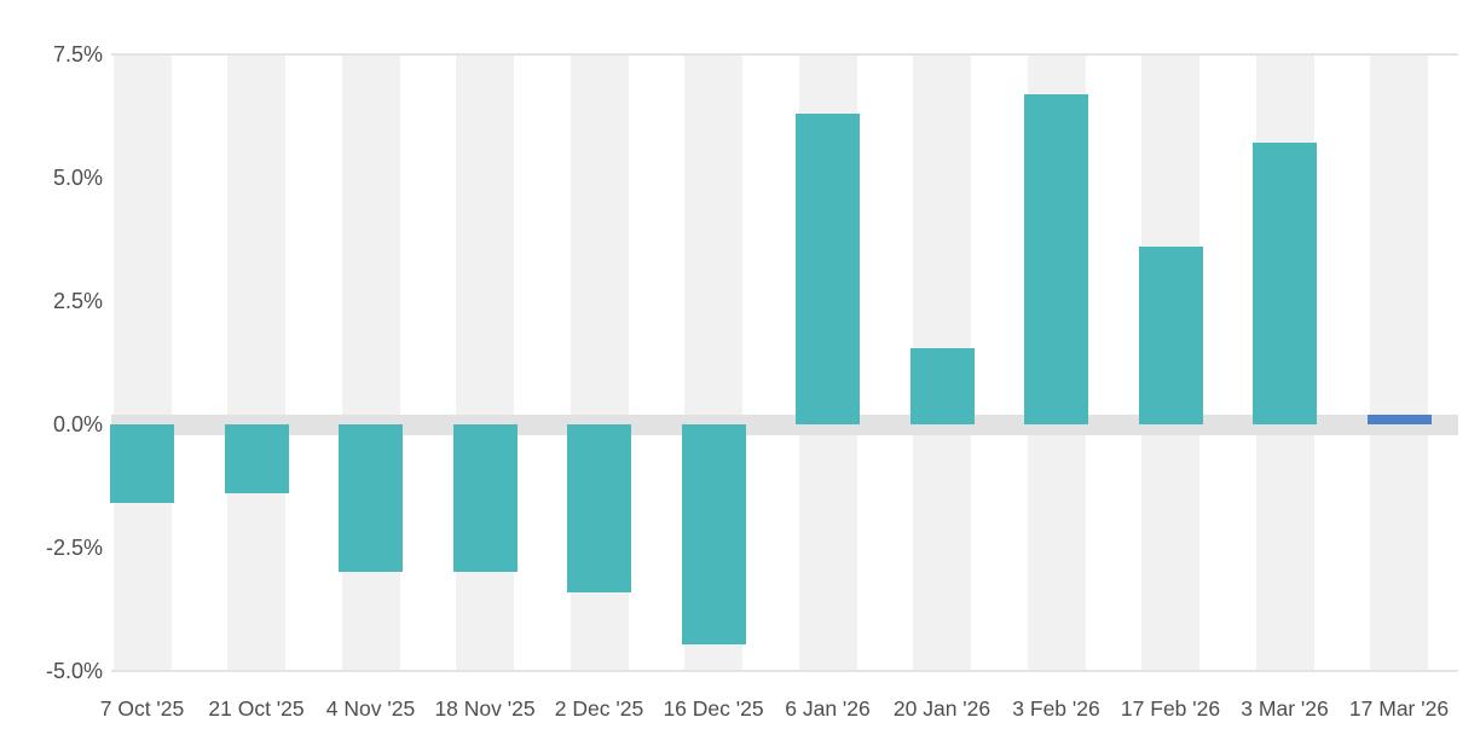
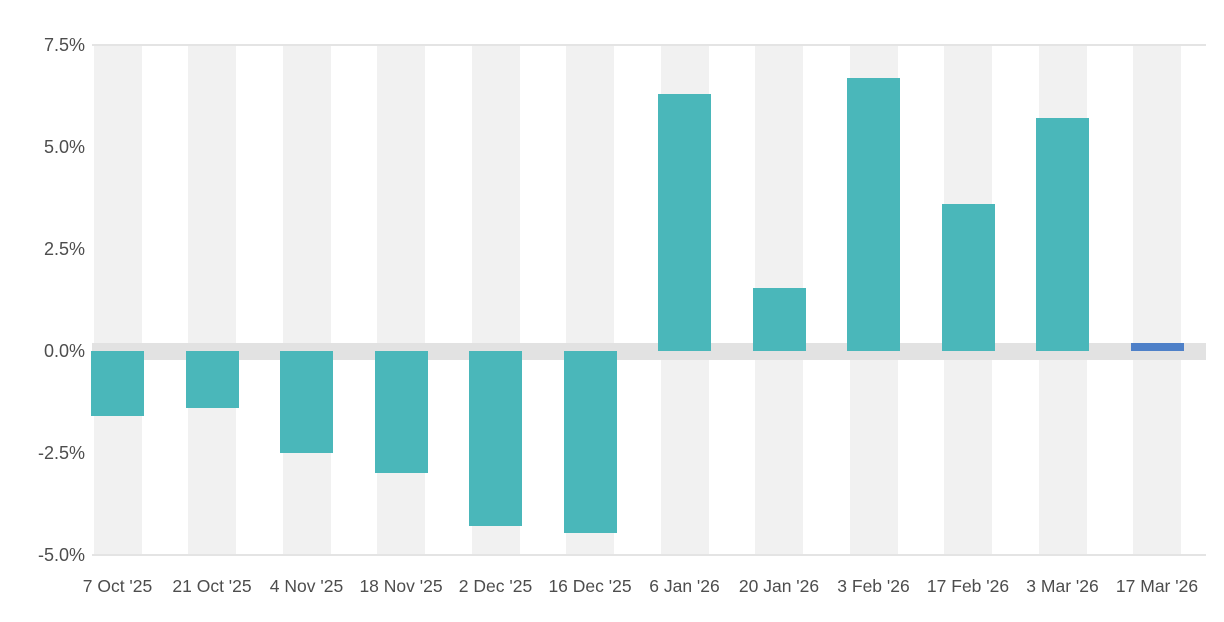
4 Nov '25: -3.0% -> -2.5%
2 Dec '25: -3.4% -> -4.3%
